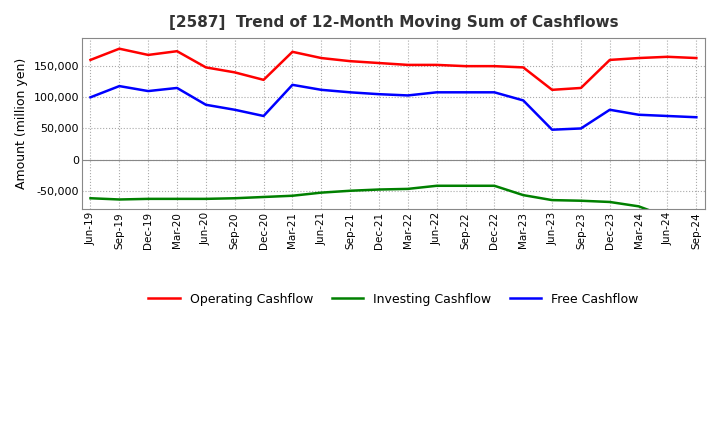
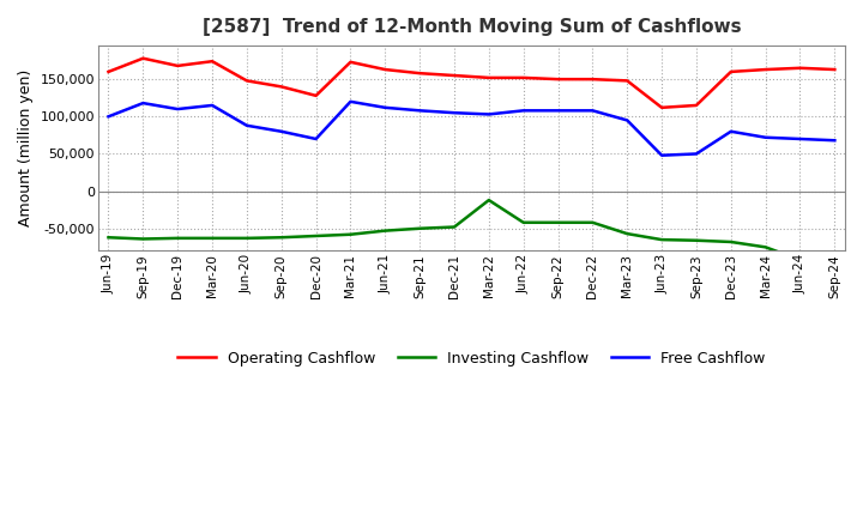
Investing Cashflow/Mar-22: -47,000 -> -12,000
